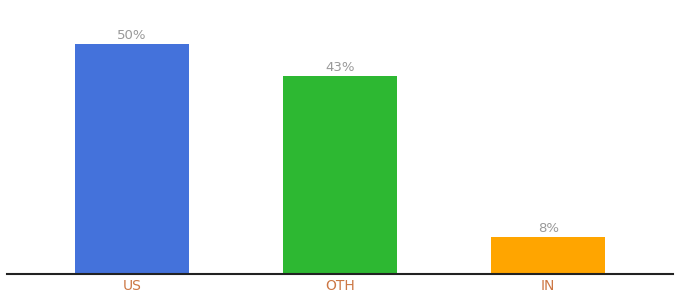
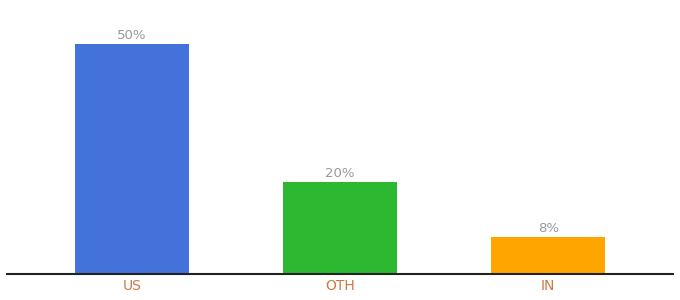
OTH: 43% -> 20%
